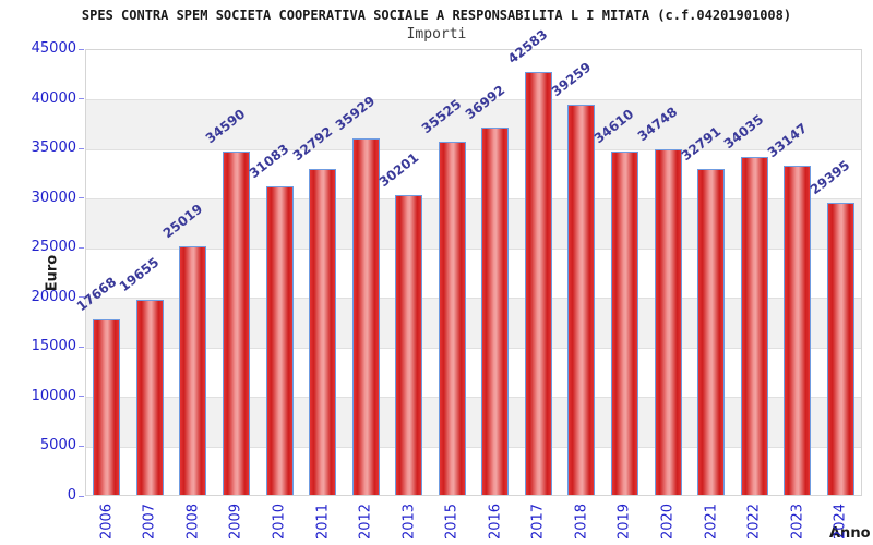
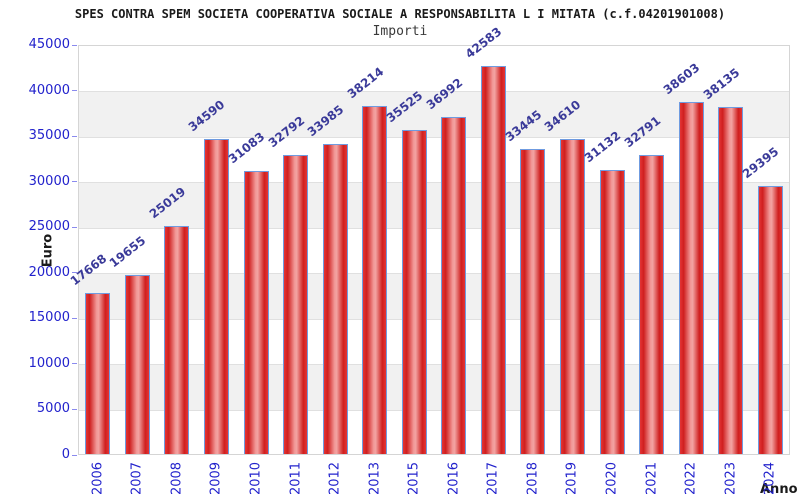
2012: 35929 -> 33985
2013: 30201 -> 38214
2018: 39259 -> 33445
2020: 34748 -> 31132
2022: 34035 -> 38603
2023: 33147 -> 38135
